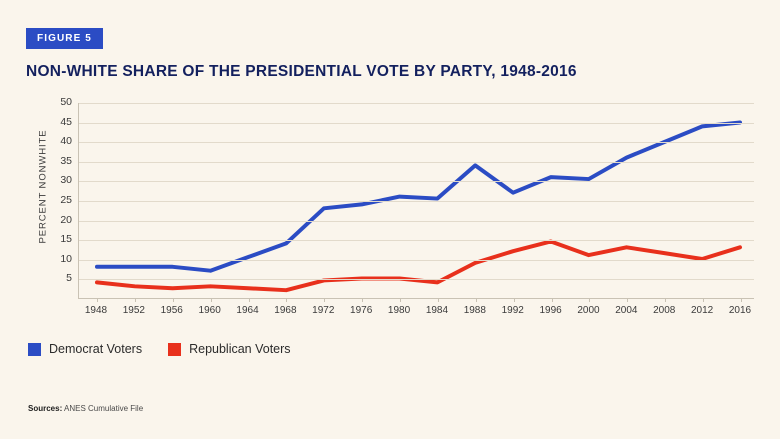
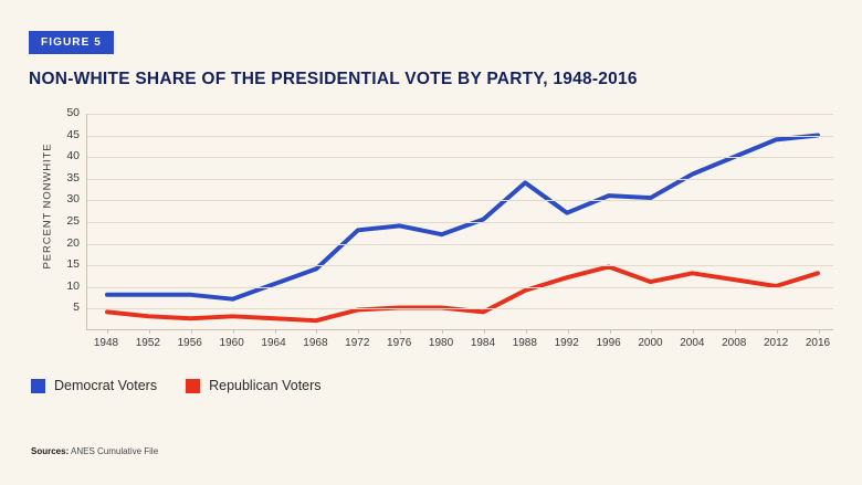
Democrat Voters/1980: 26 -> 22
